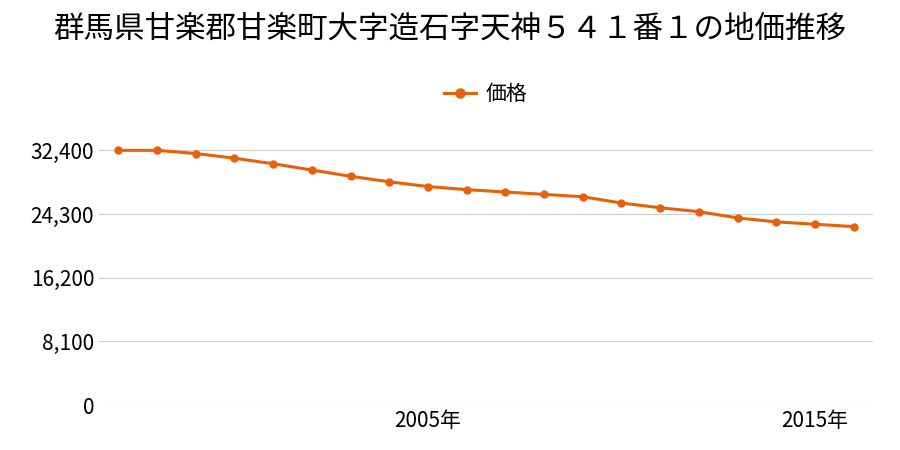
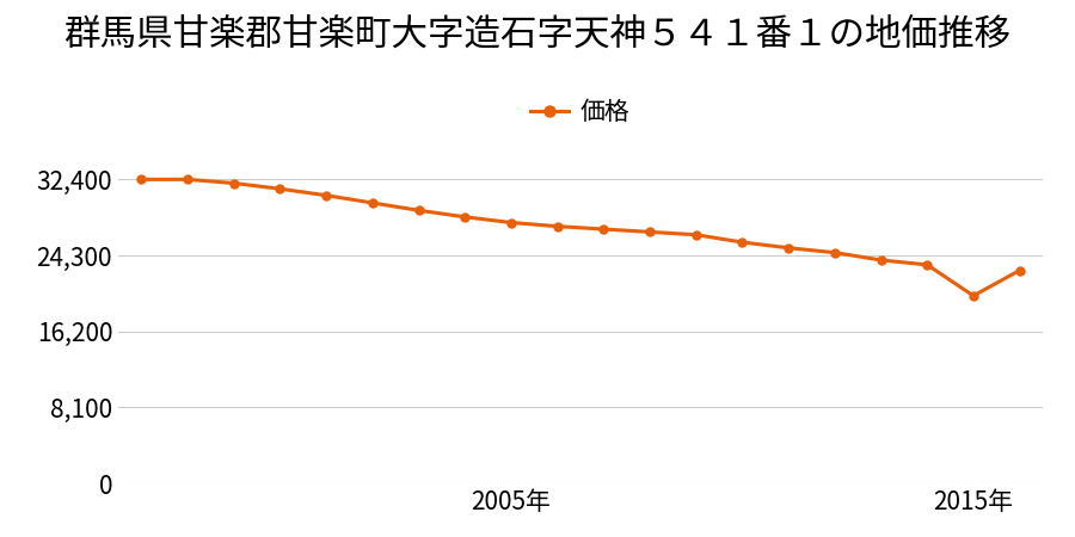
2015年: 23,000 -> 20,000
